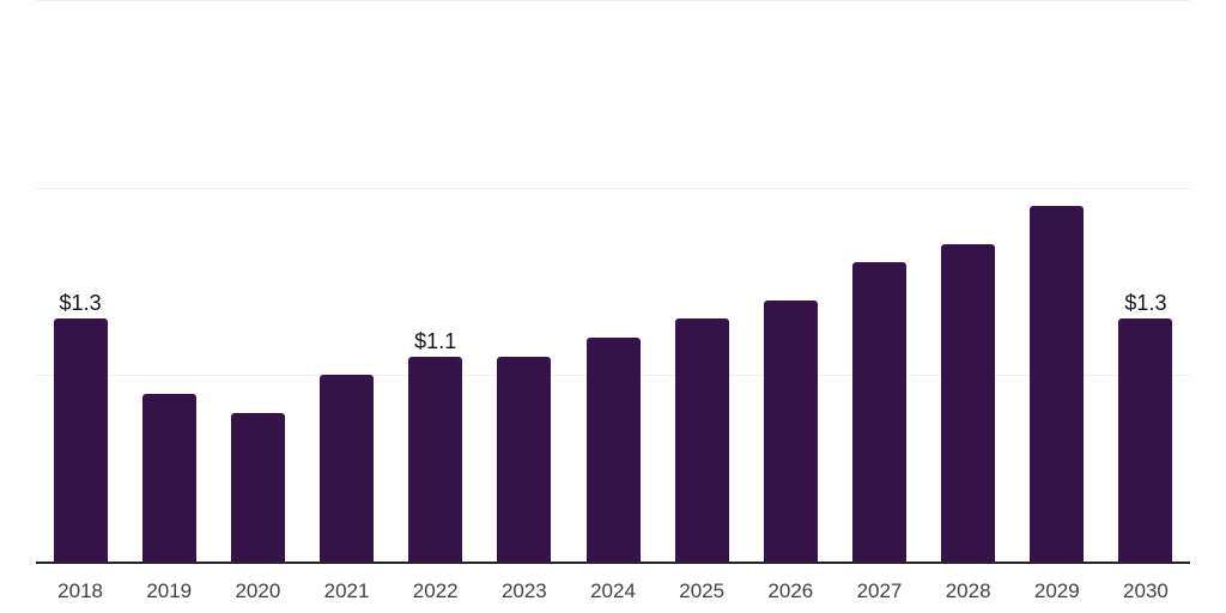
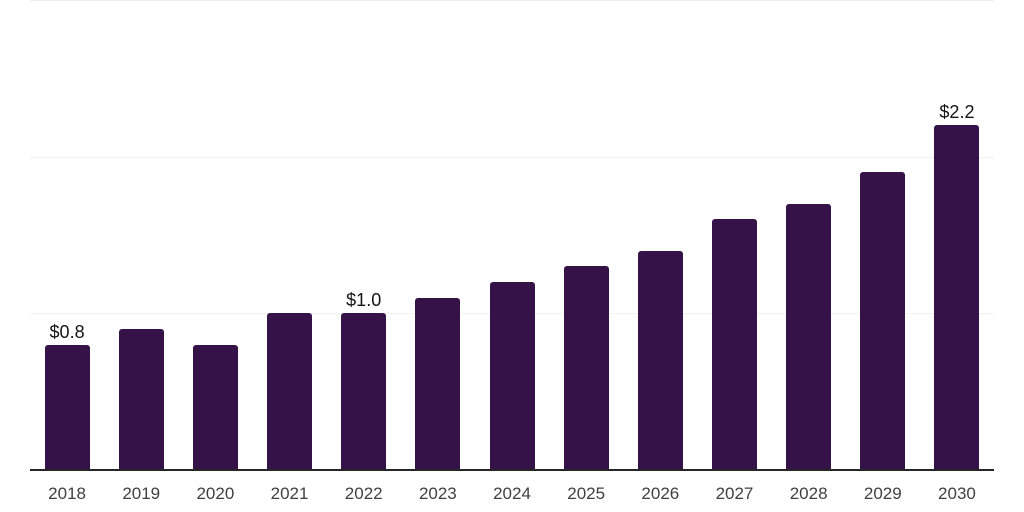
2018: $1.3 -> $0.8
2022: $1.1 -> $1.0
2030: $1.3 -> $2.2
